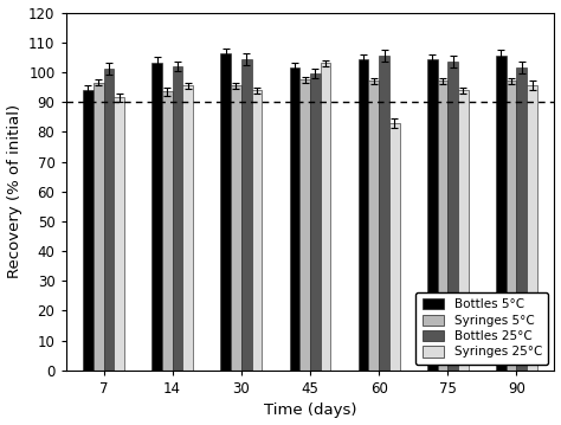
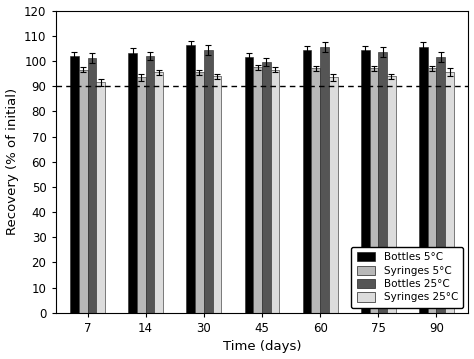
Bottles 5°C/7: 94.0 -> 102.0
Syringes 25°C/45: 103.0 -> 96.5
Syringes 25°C/60: 83.0 -> 93.5
